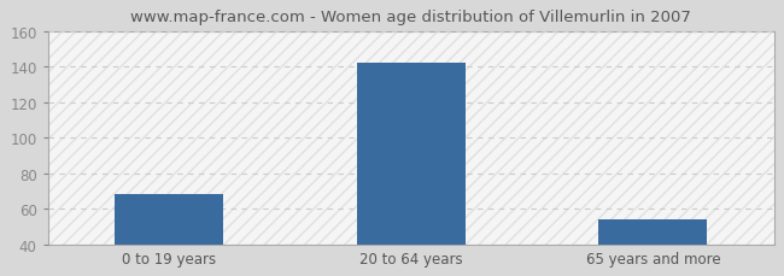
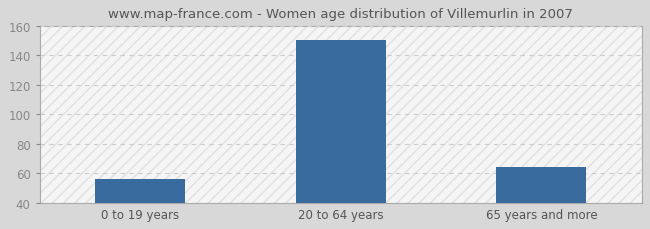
0 to 19 years: 68 -> 56
20 to 64 years: 142 -> 150
65 years and more: 54 -> 64
